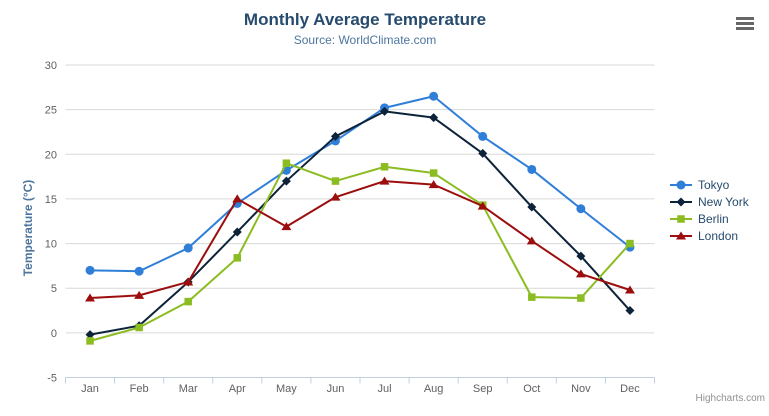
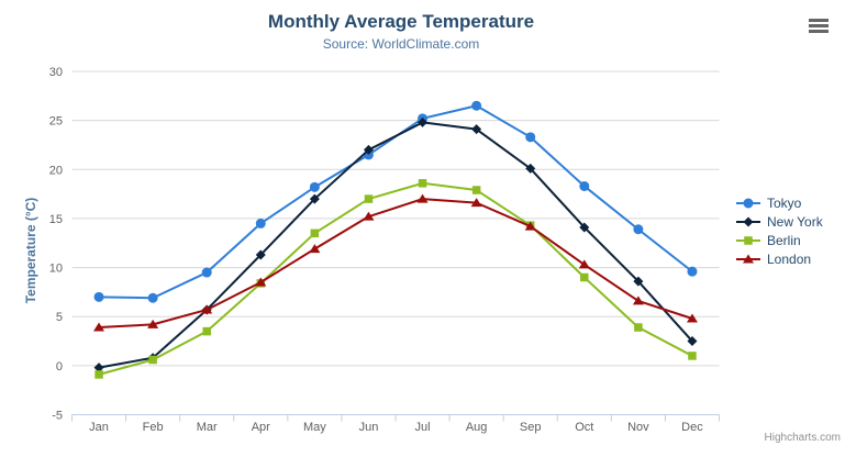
London/Apr: 15 -> 8
Berlin/May: 19 -> 14
Tokyo/Sep: 22 -> 23
Berlin/Oct: 4 -> 9
Berlin/Dec: 10 -> 1
